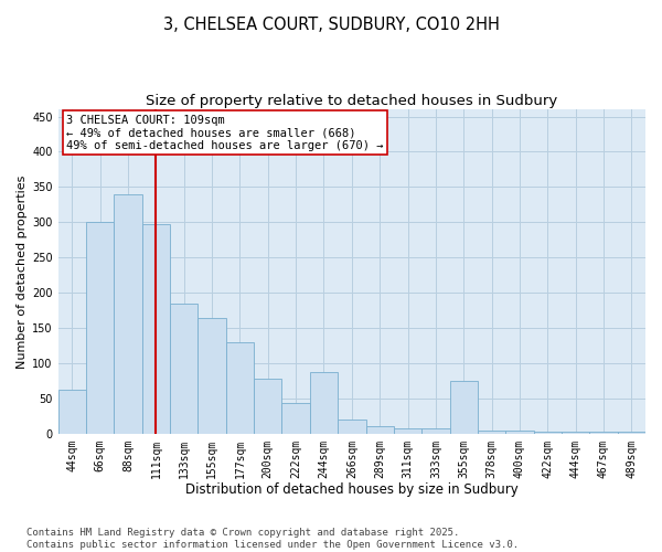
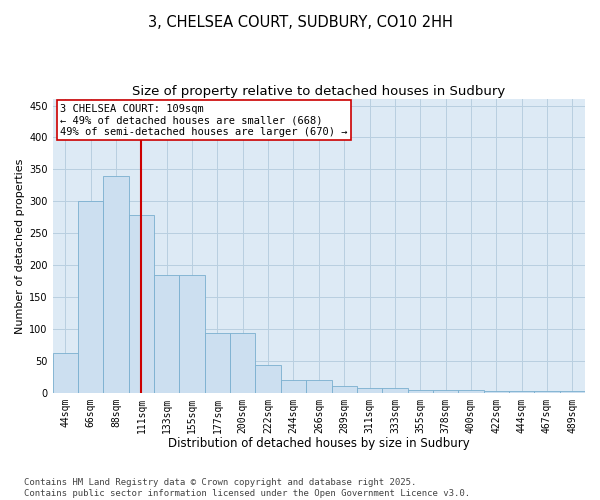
111sqm: 298 -> 278
155sqm: 164 -> 184
177sqm: 130 -> 93
200sqm: 78 -> 93
244sqm: 88 -> 20
355sqm: 74 -> 5
